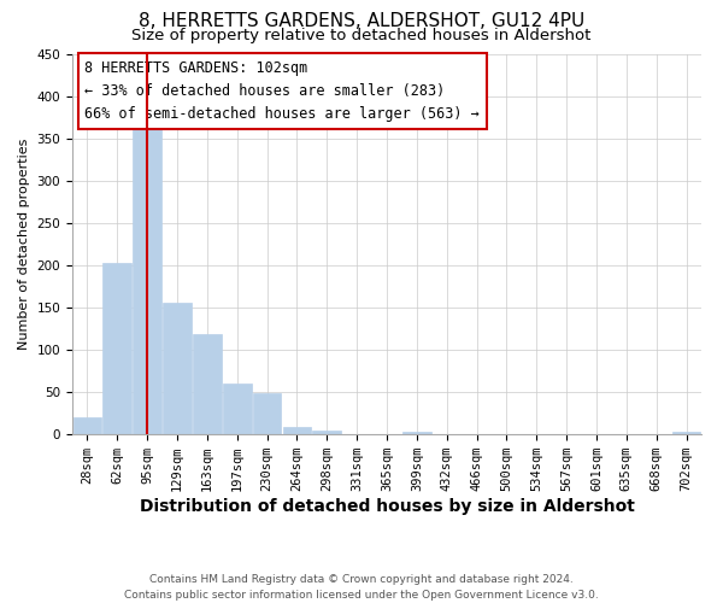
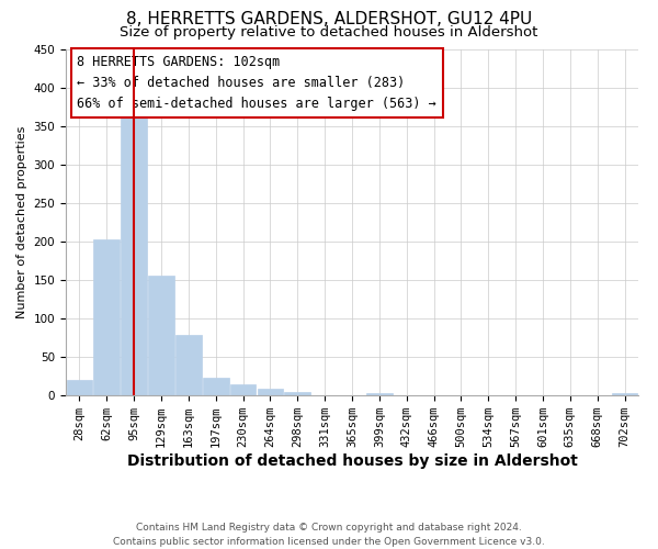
163sqm: 118 -> 79
197sqm: 60 -> 23
230sqm: 48 -> 15
